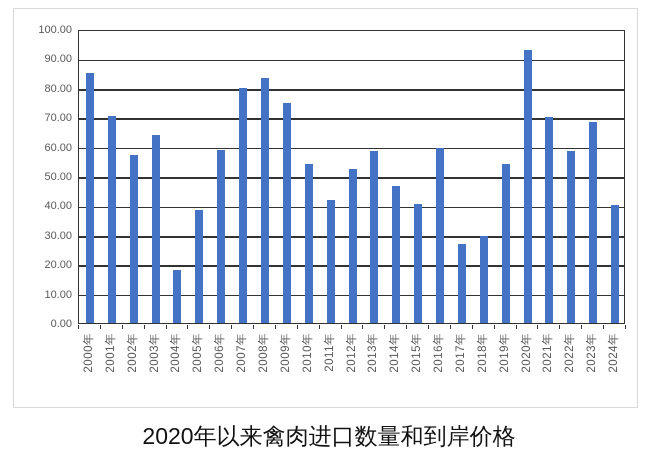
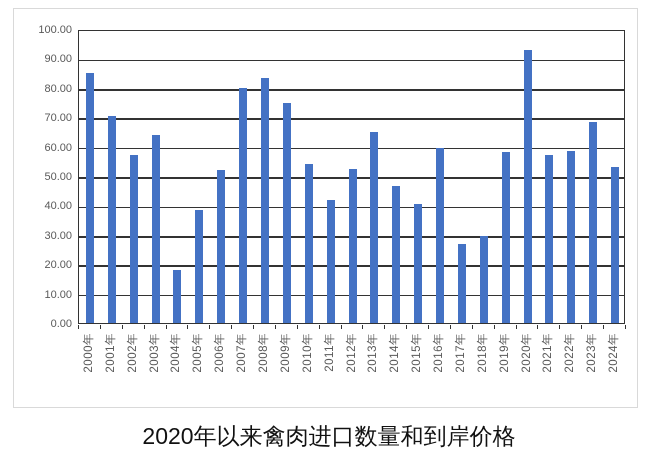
2006年: 59 -> 52
2013年: 58 -> 65
2019年: 54 -> 58
2021年: 70 -> 57
2024年: 40 -> 53
